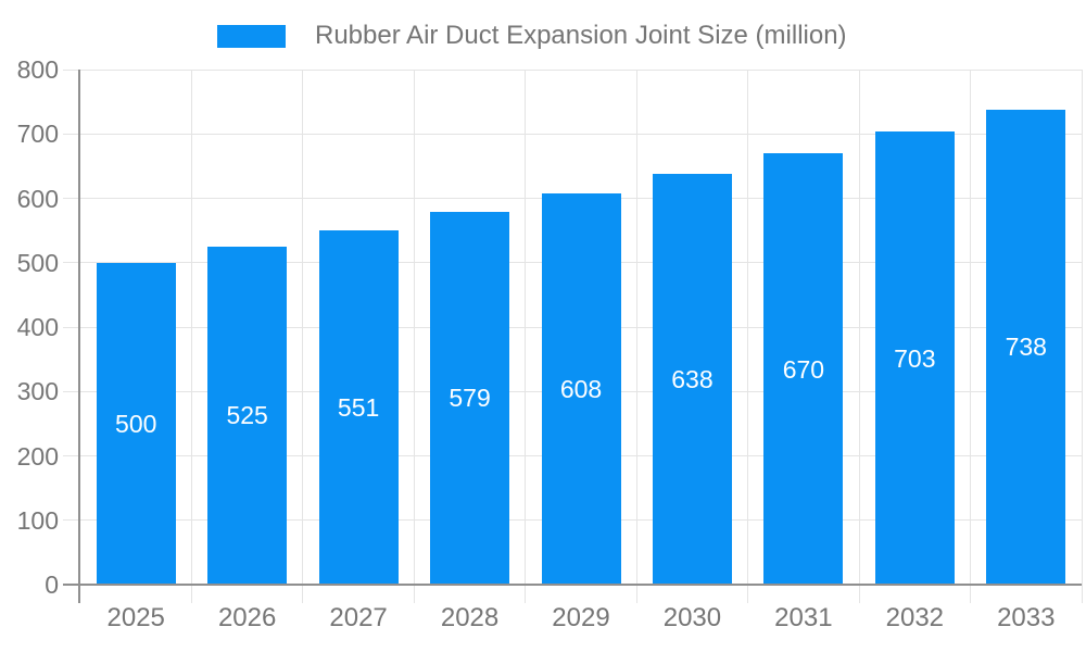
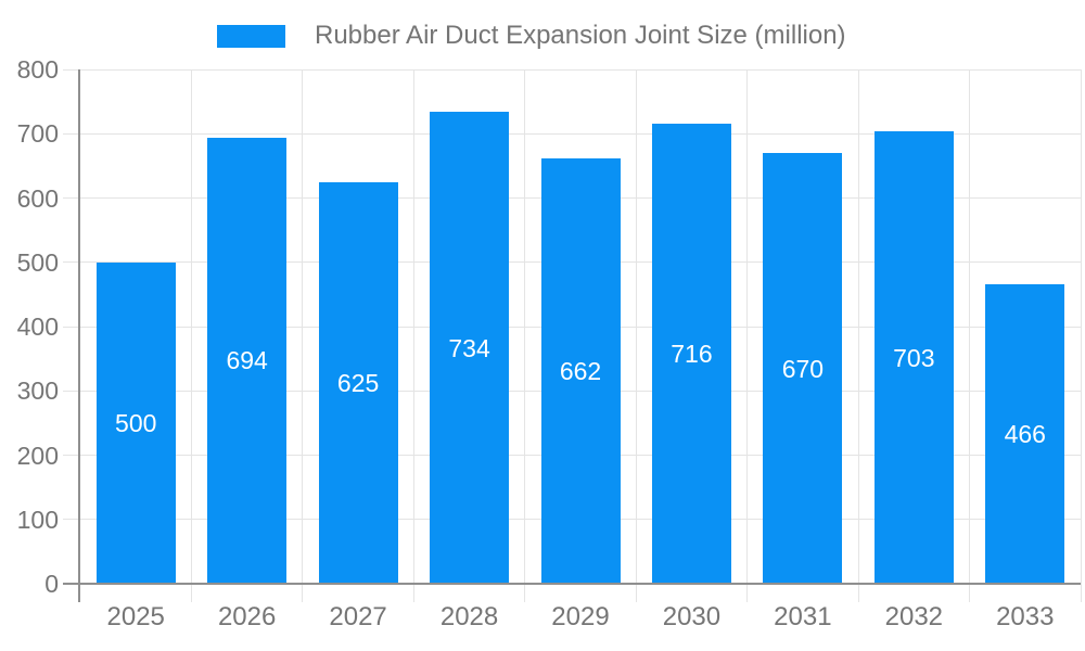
2026: 525 -> 694
2027: 551 -> 625
2028: 579 -> 734
2029: 608 -> 662
2030: 638 -> 716
2033: 738 -> 466
